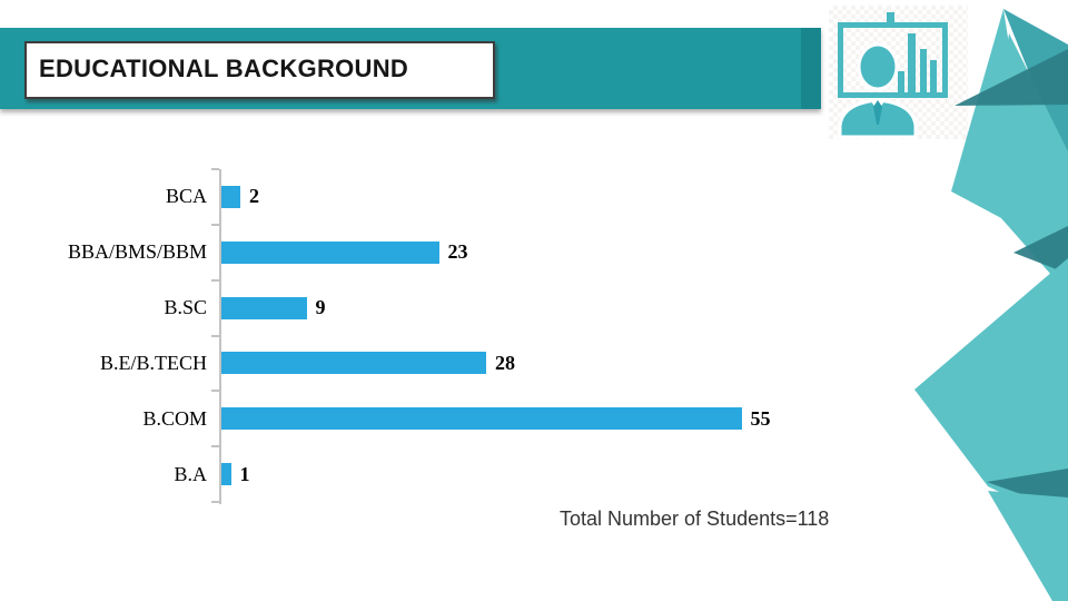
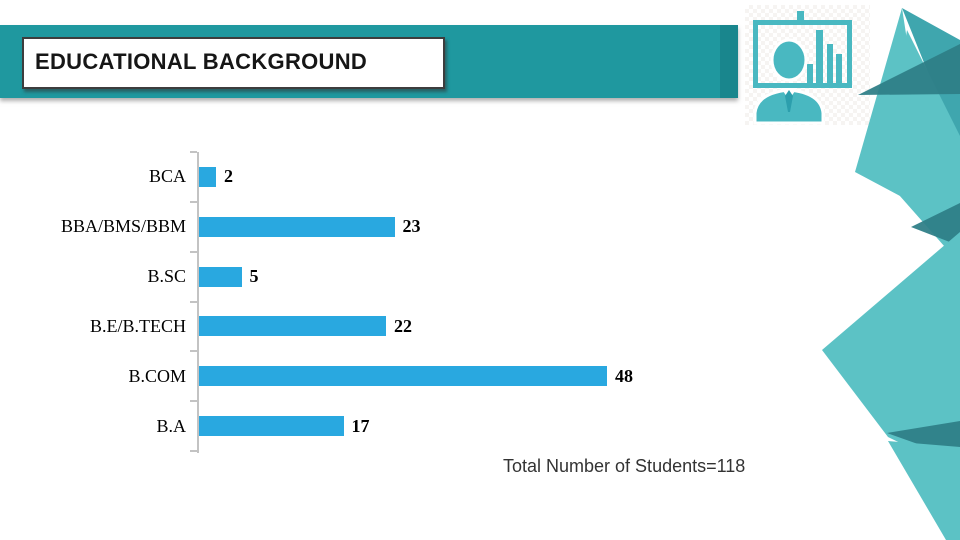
B.SC: 9 -> 5
B.E/B.TECH: 28 -> 22
B.COM: 55 -> 48
B.A: 1 -> 17
